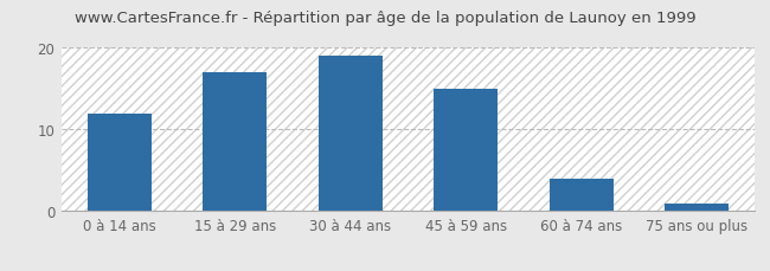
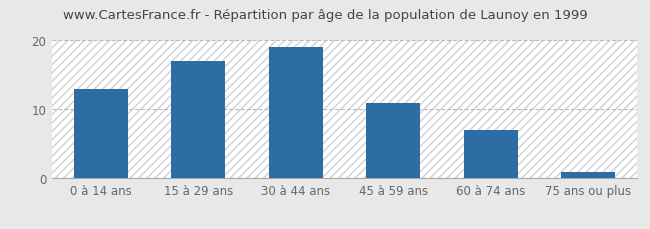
0 à 14 ans: 12 -> 13
45 à 59 ans: 15 -> 11
60 à 74 ans: 4 -> 7
